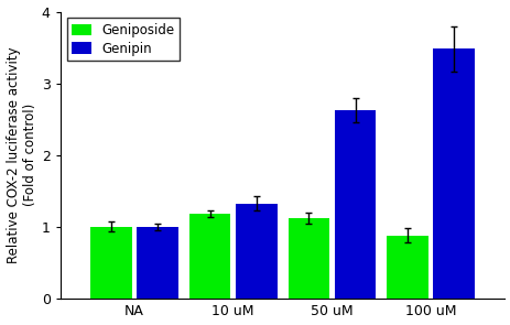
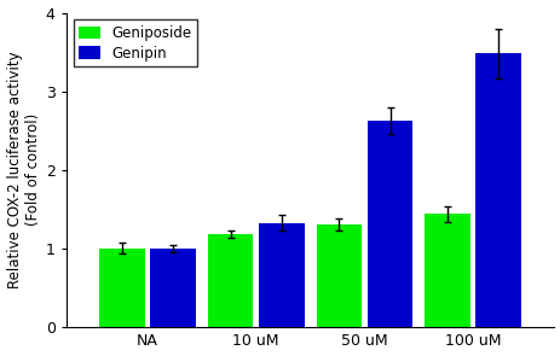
Geniposide/50 uM: 1.12 -> 1.30
Geniposide/100 uM: 0.88 -> 1.44
